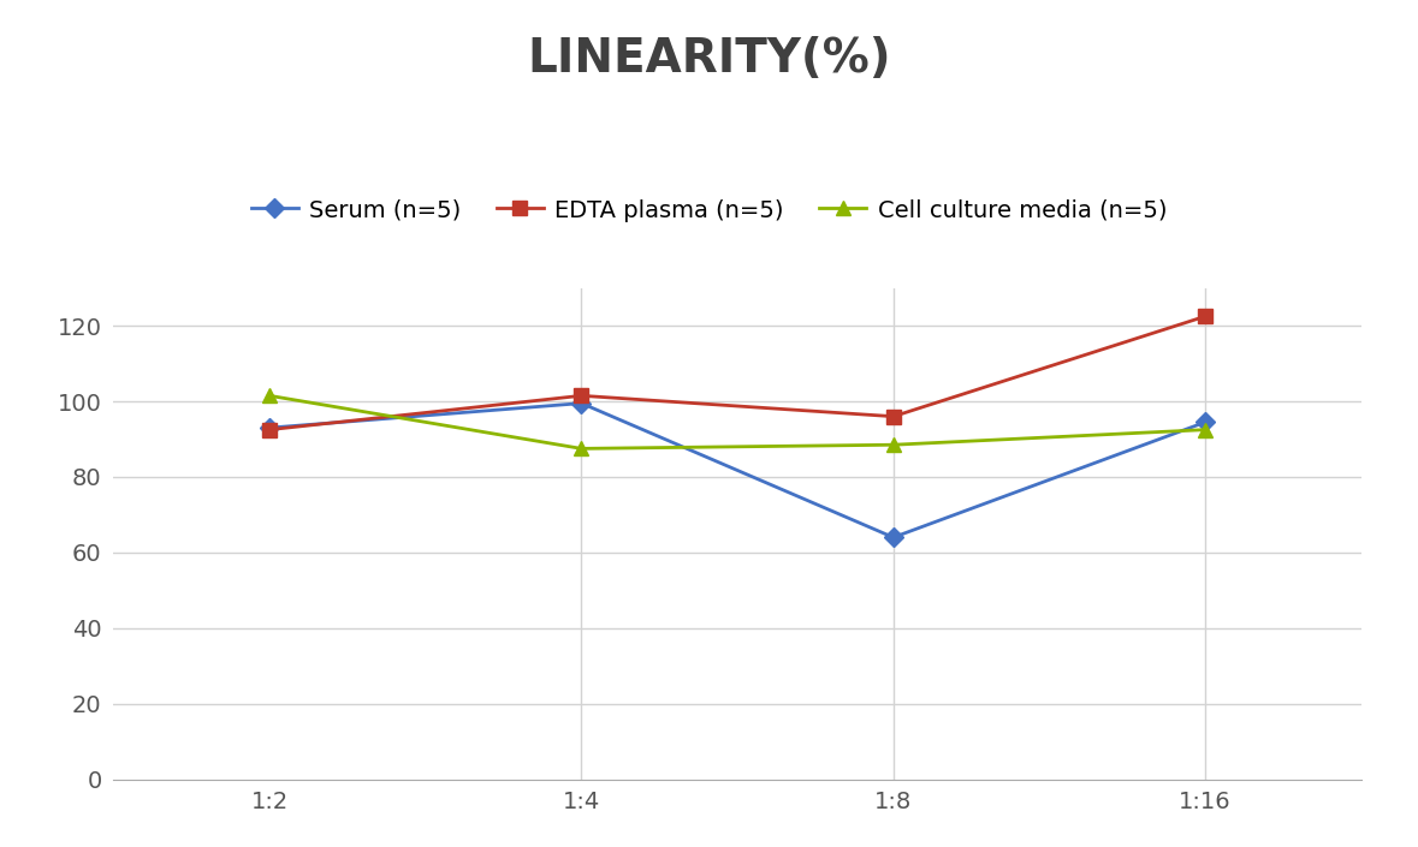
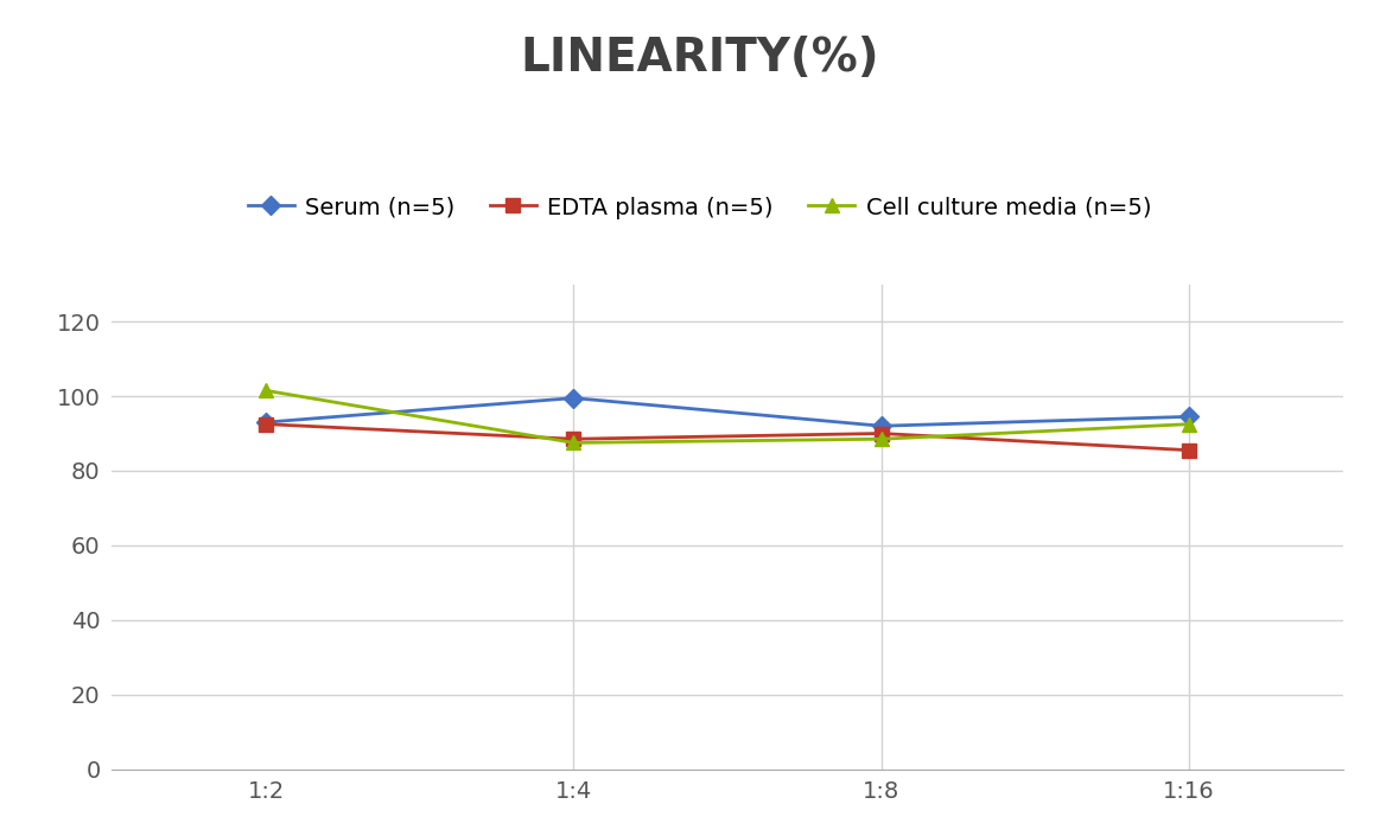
EDTA plasma (n=5)/1:4: 101.5 -> 88.5
Serum (n=5)/1:8: 64.0 -> 92.0
EDTA plasma (n=5)/1:8: 96.0 -> 90.0
EDTA plasma (n=5)/1:16: 122.5 -> 85.5
